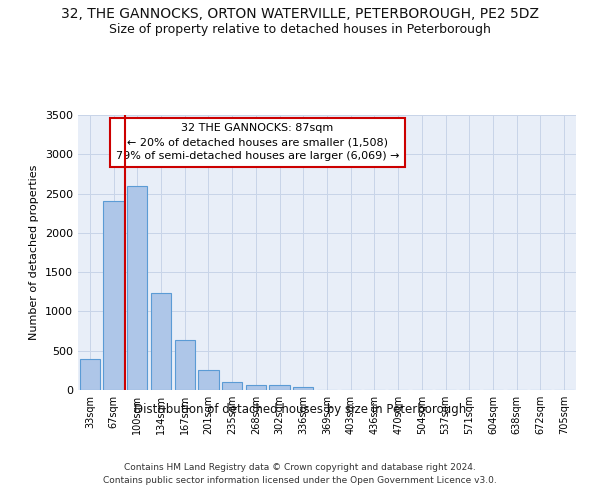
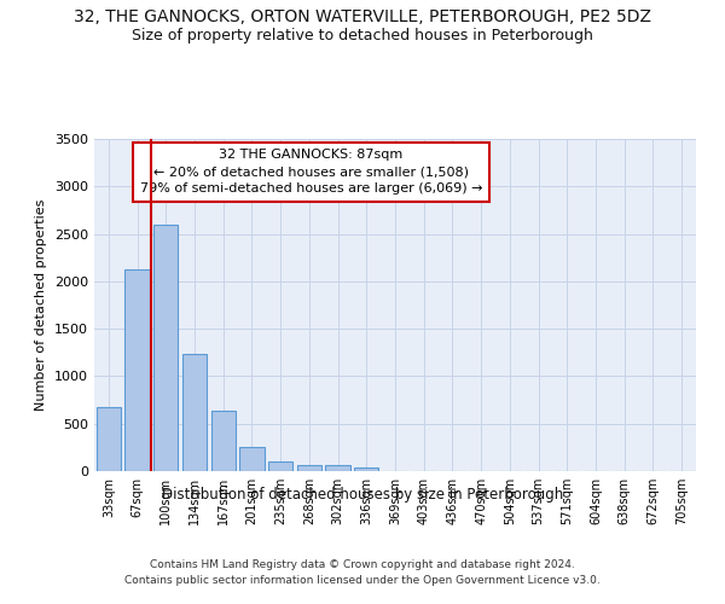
33sqm: 390 -> 680
67sqm: 2400 -> 2120
